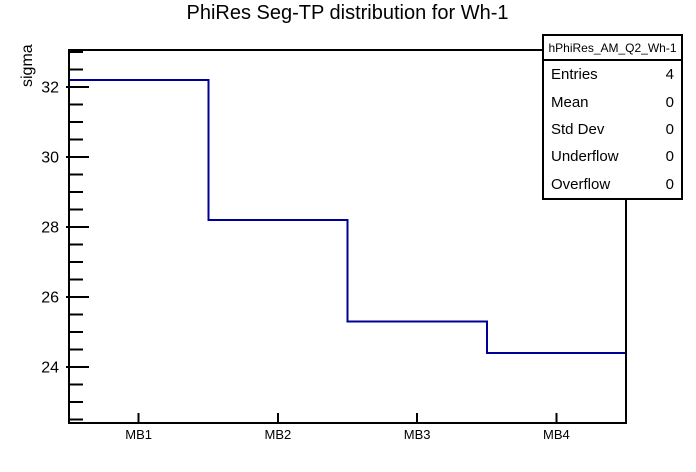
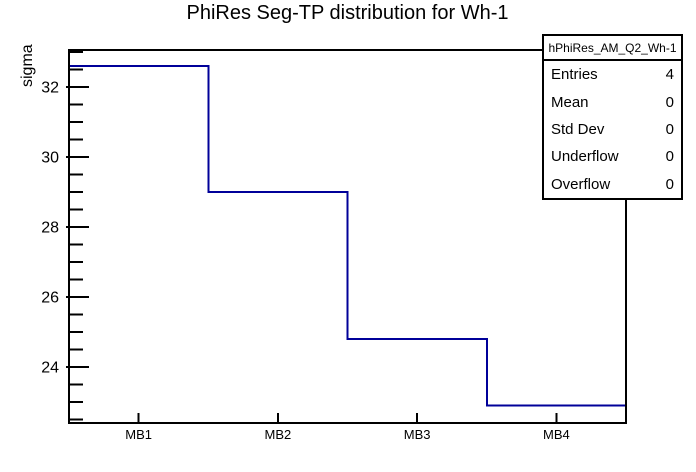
MB1: 32.2 -> 32.6
MB2: 28.2 -> 29.0
MB3: 25.3 -> 24.8
MB4: 24.4 -> 22.9
